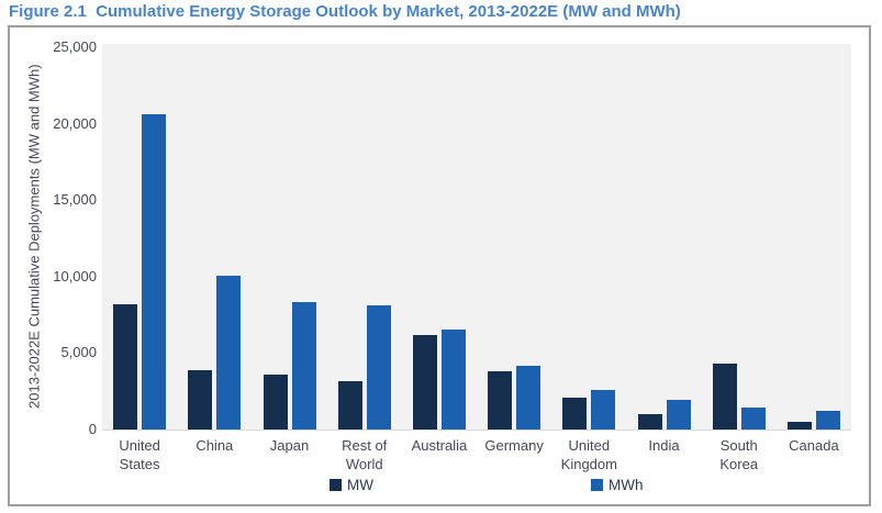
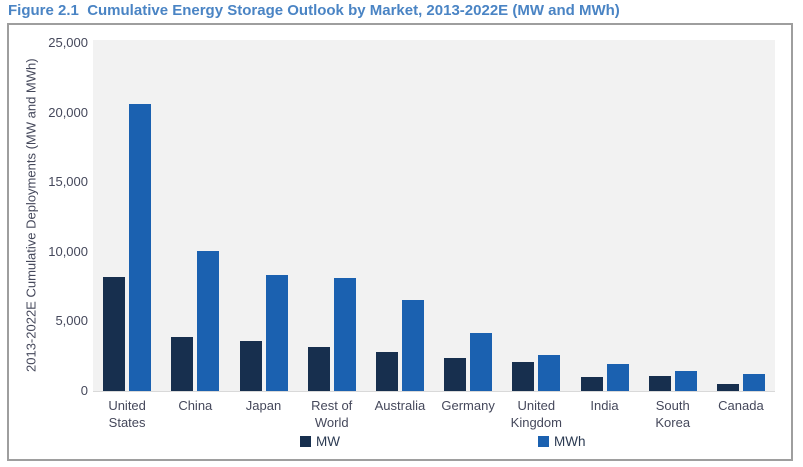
MW/Australia: 6200 -> 2800
MW/Germany: 3800 -> 2400
MW/South Korea: 4300 -> 1100
